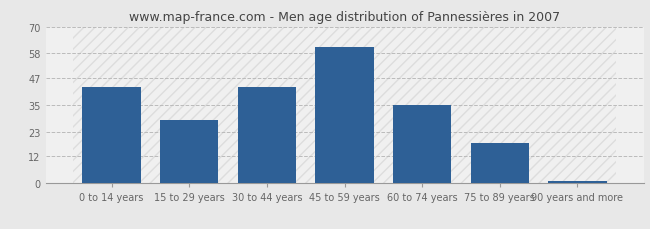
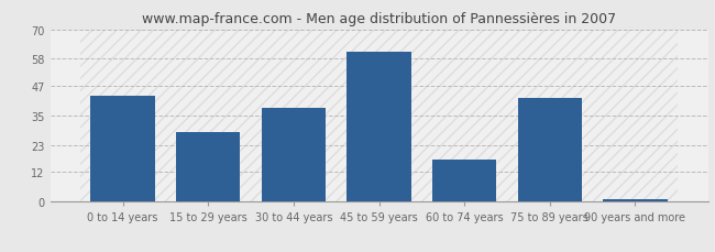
30 to 44 years: 43 -> 38
60 to 74 years: 35 -> 17
75 to 89 years: 18 -> 42
